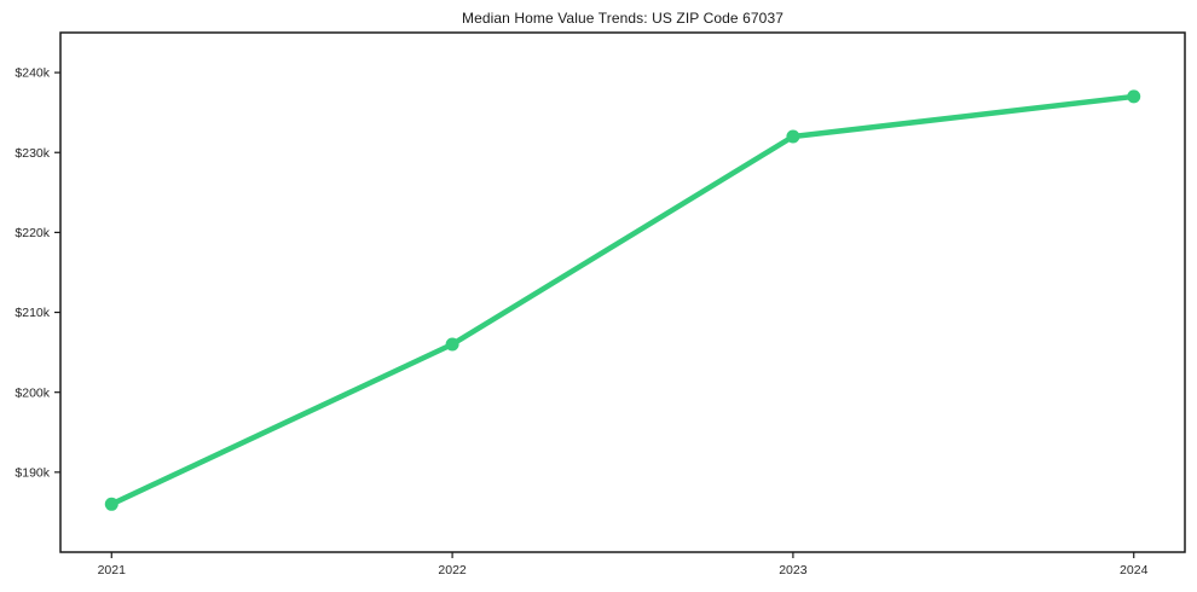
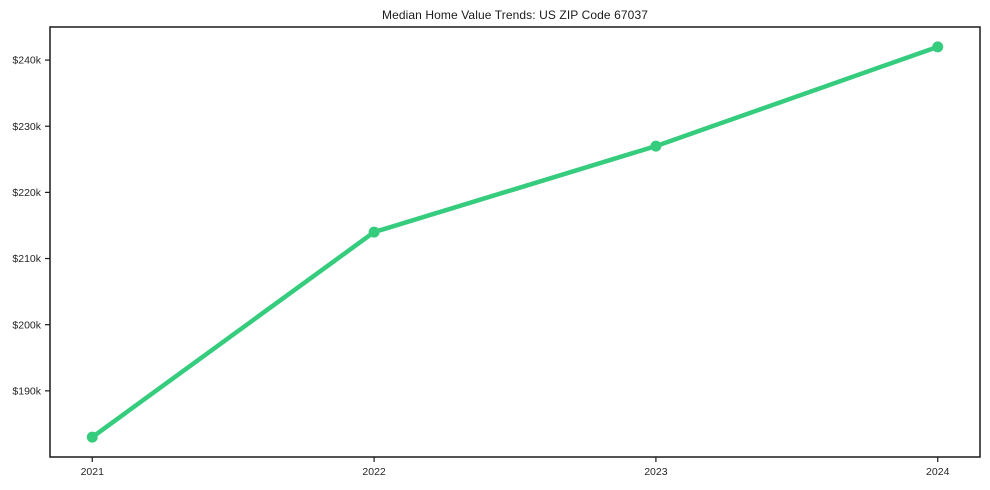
2021: $186k -> $183k
2022: $206k -> $214k
2023: $232k -> $227k
2024: $237k -> $242k
